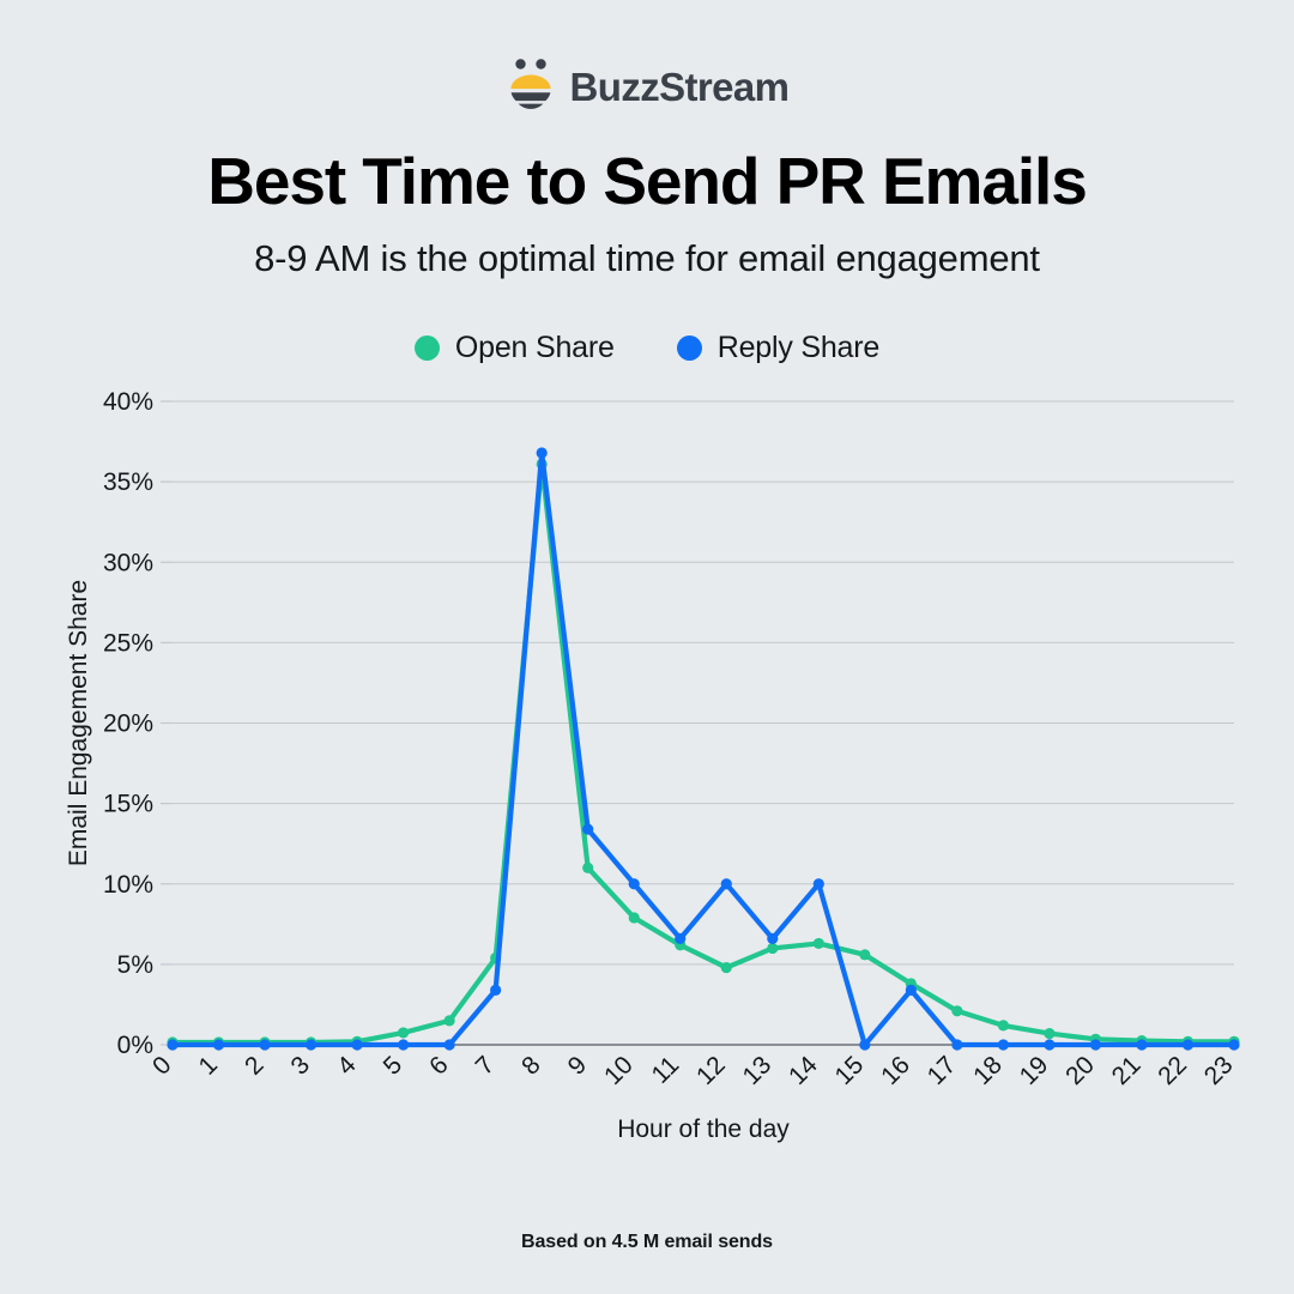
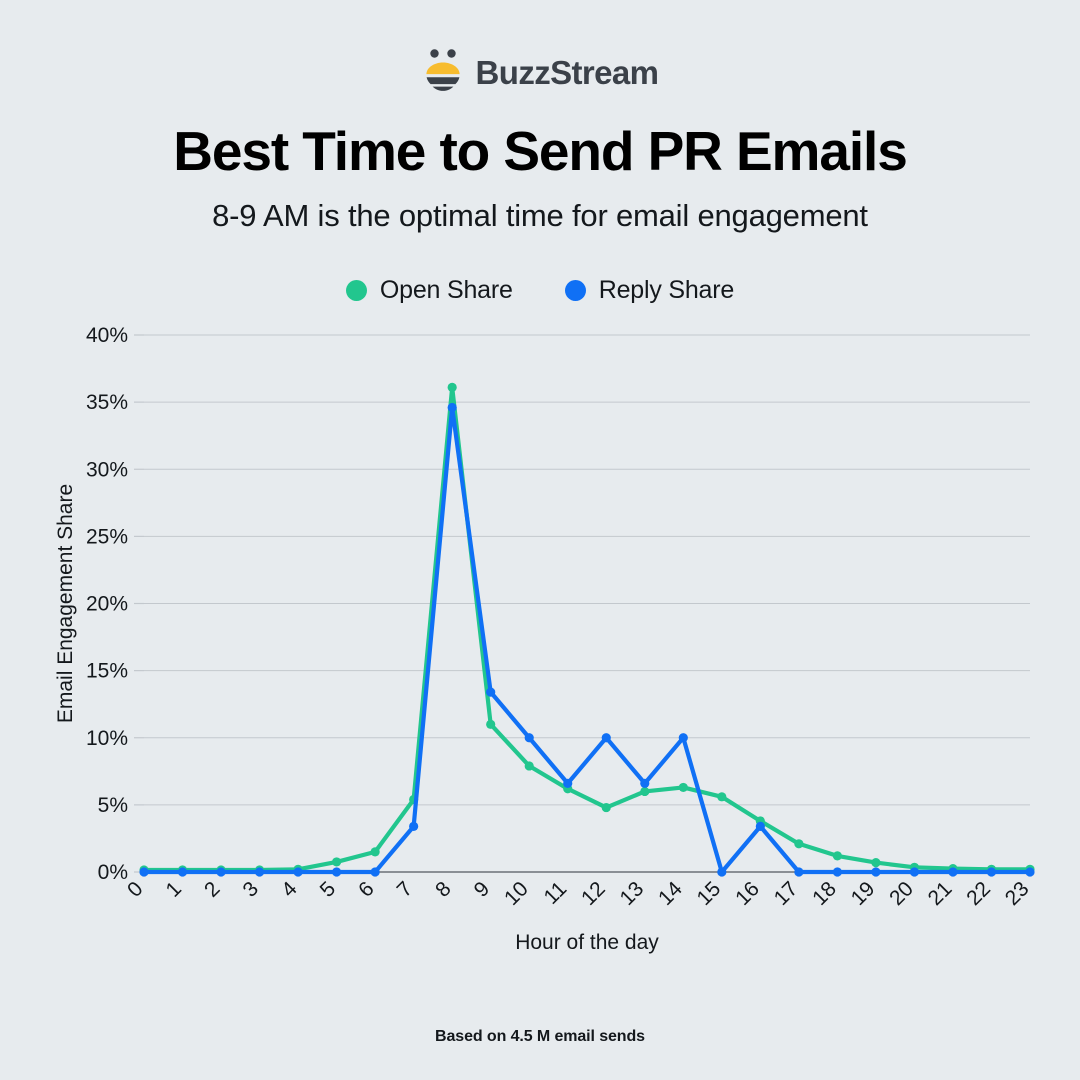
Reply Share/8: 36.8% -> 34.6%
